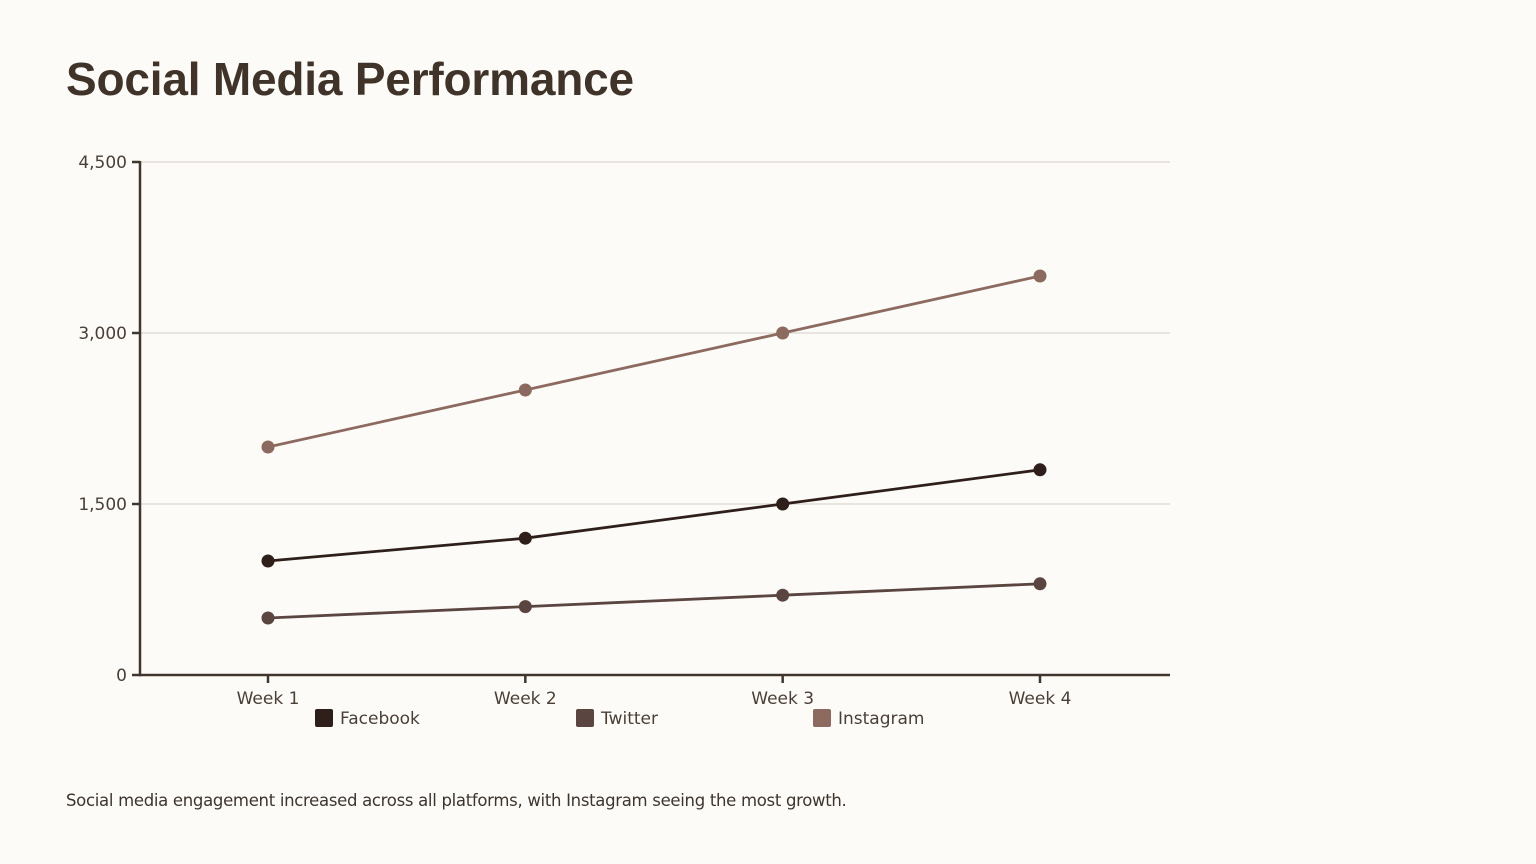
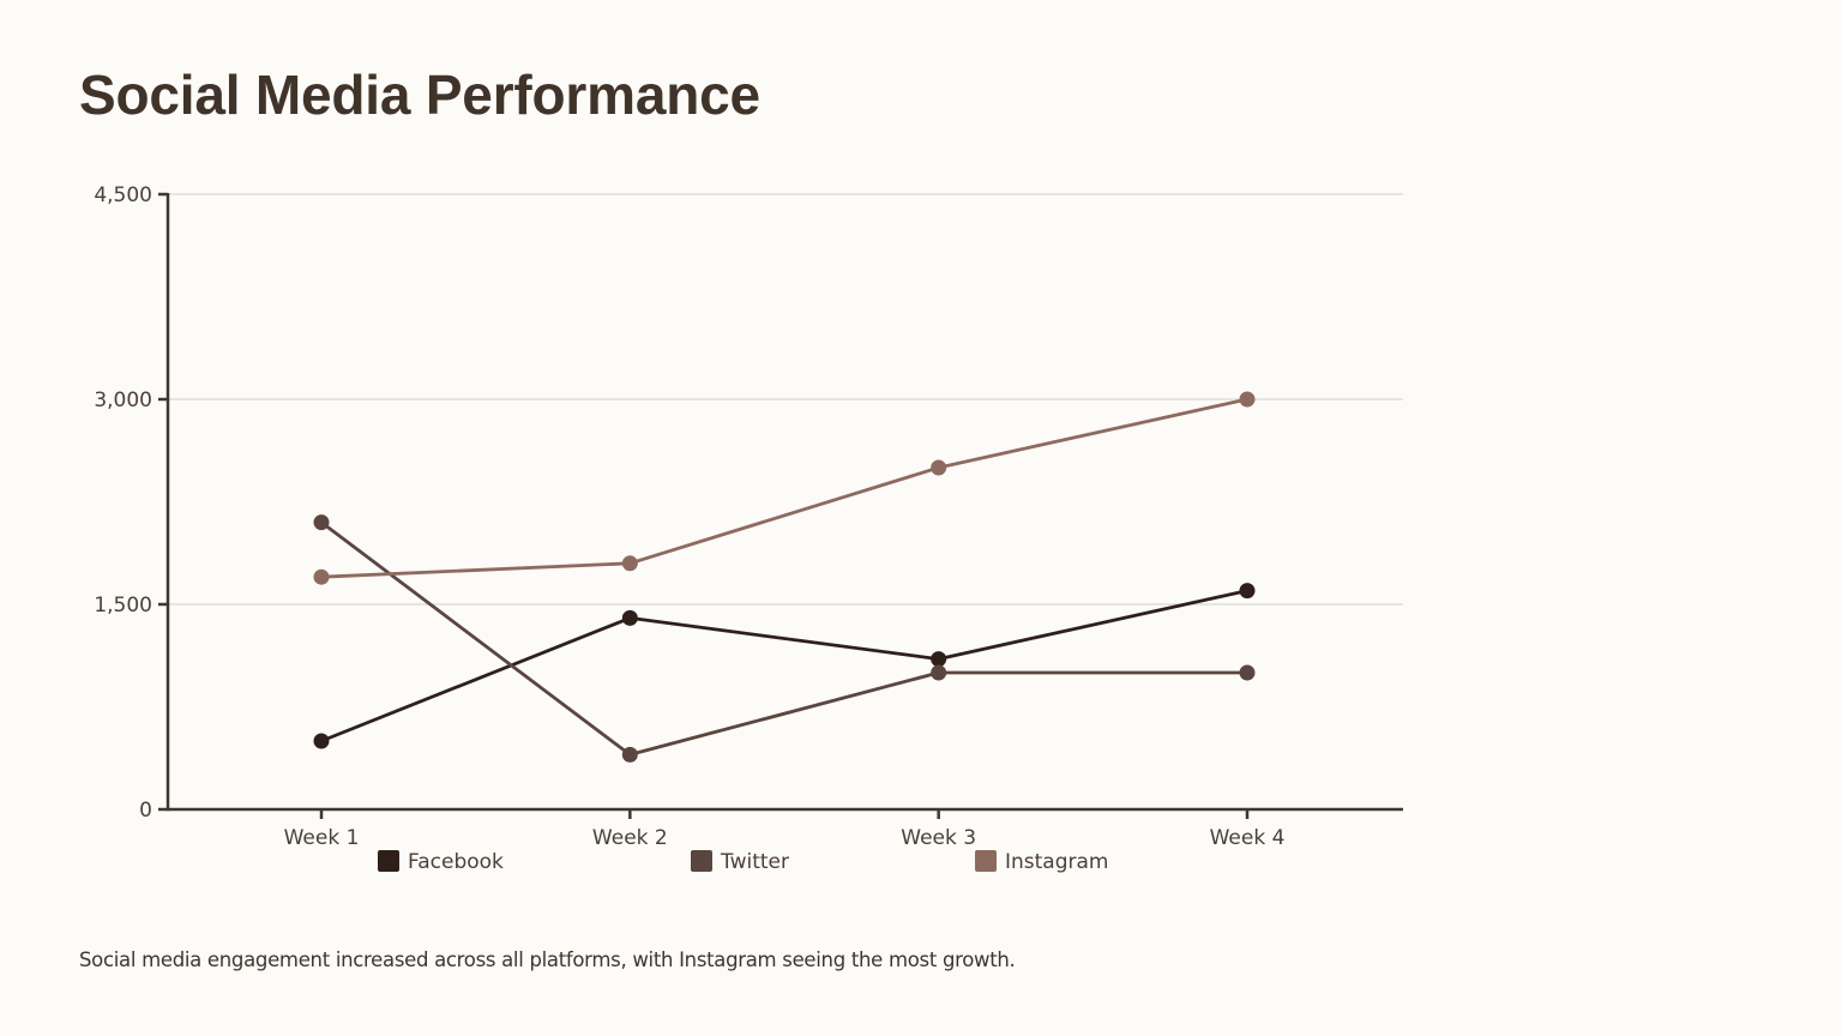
Facebook/Week 1: 1000 -> 500
Twitter/Week 1: 500 -> 2100
Instagram/Week 1: 2000 -> 1700
Facebook/Week 2: 1200 -> 1400
Twitter/Week 2: 600 -> 400
Instagram/Week 2: 2500 -> 1800
Facebook/Week 3: 1500 -> 1100
Twitter/Week 3: 700 -> 1000
Instagram/Week 3: 3000 -> 2500
Facebook/Week 4: 1800 -> 1600
Twitter/Week 4: 800 -> 1000
Instagram/Week 4: 3500 -> 3000
